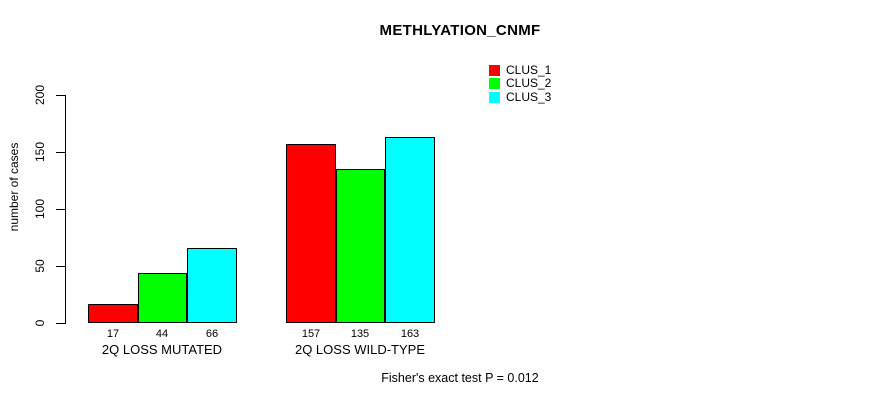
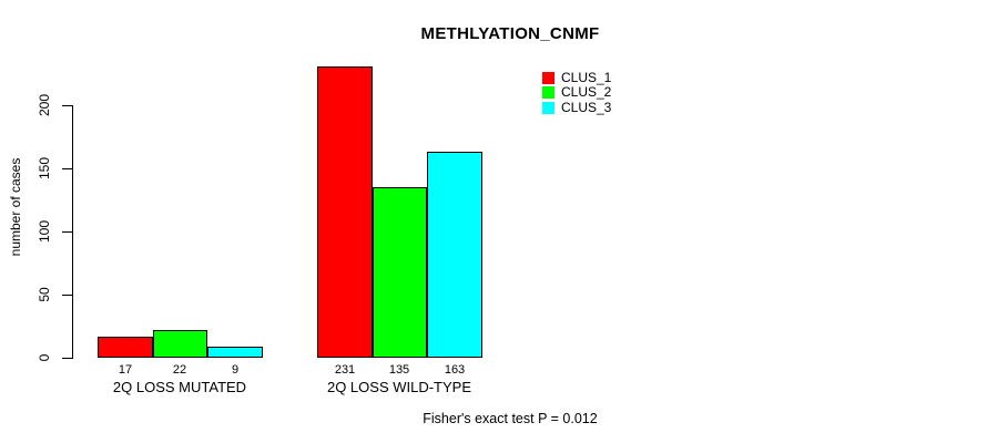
CLUS_2/2Q LOSS MUTATED: 44 -> 22
CLUS_3/2Q LOSS MUTATED: 66 -> 9
CLUS_1/2Q LOSS WILD-TYPE: 157 -> 231
